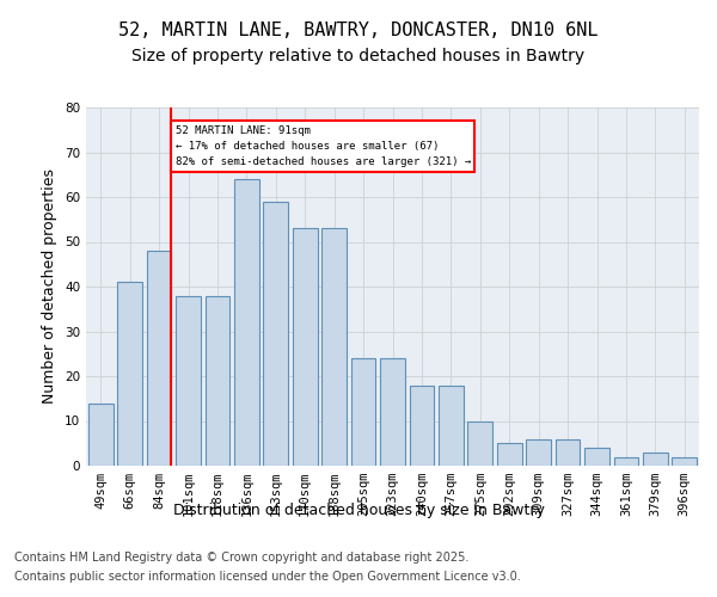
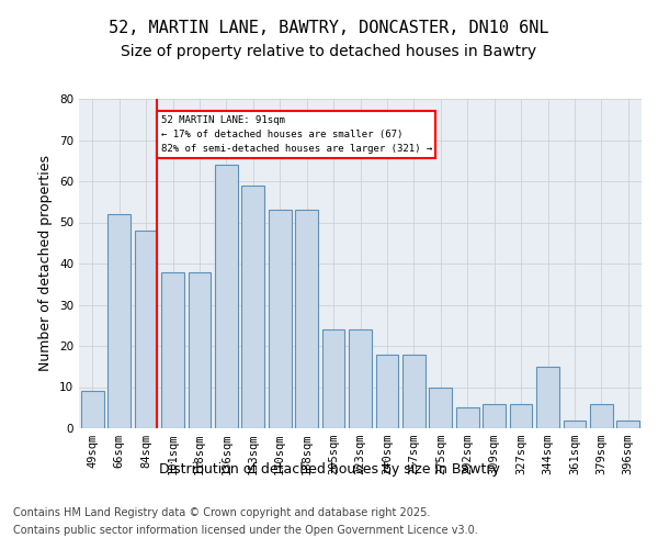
49sqm: 14 -> 9
66sqm: 41 -> 52
344sqm: 4 -> 15
379sqm: 3 -> 6
